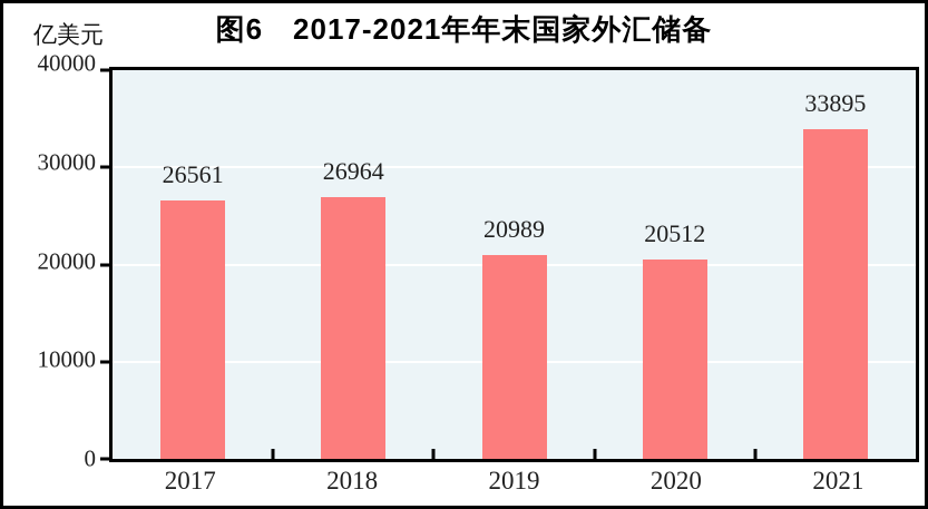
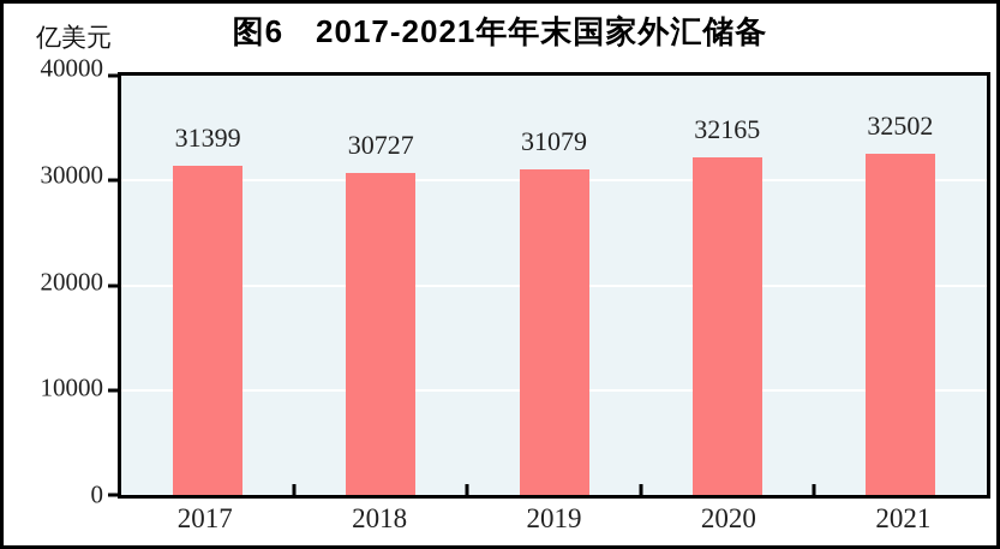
2017: 26561 -> 31399
2018: 26964 -> 30727
2019: 20989 -> 31079
2020: 20512 -> 32165
2021: 33895 -> 32502
